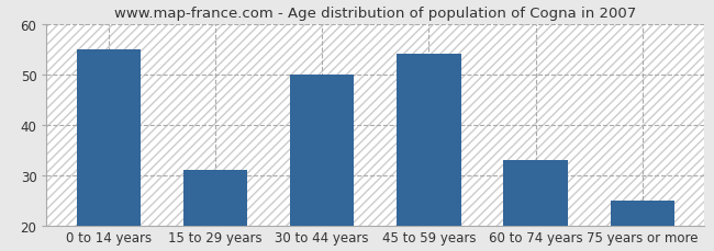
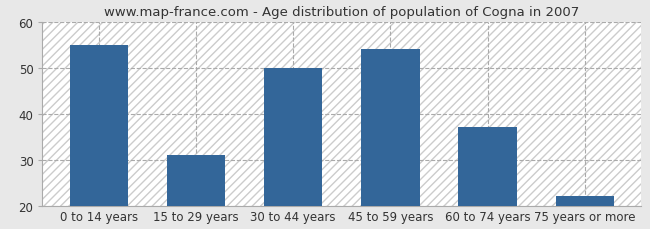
60 to 74 years: 33 -> 37
75 years or more: 25 -> 22
